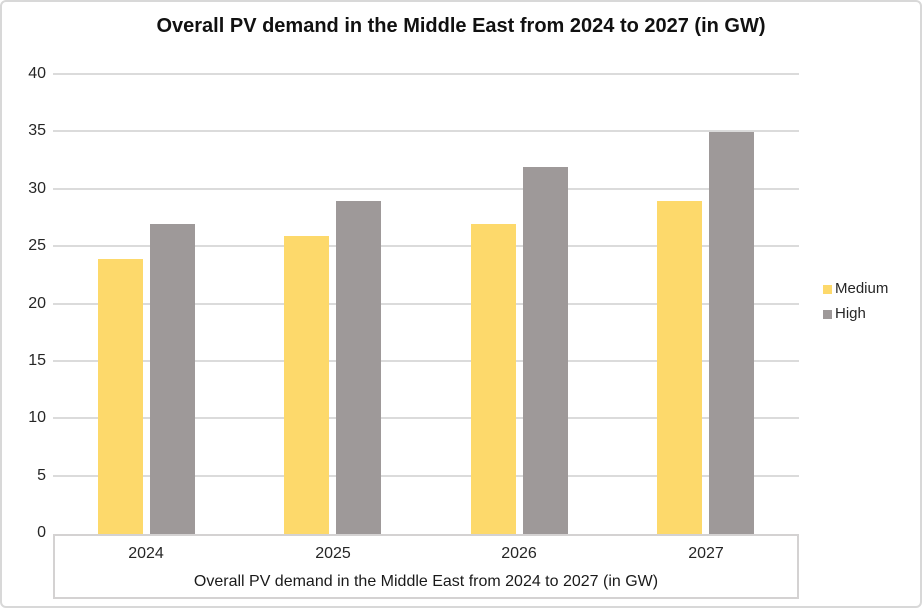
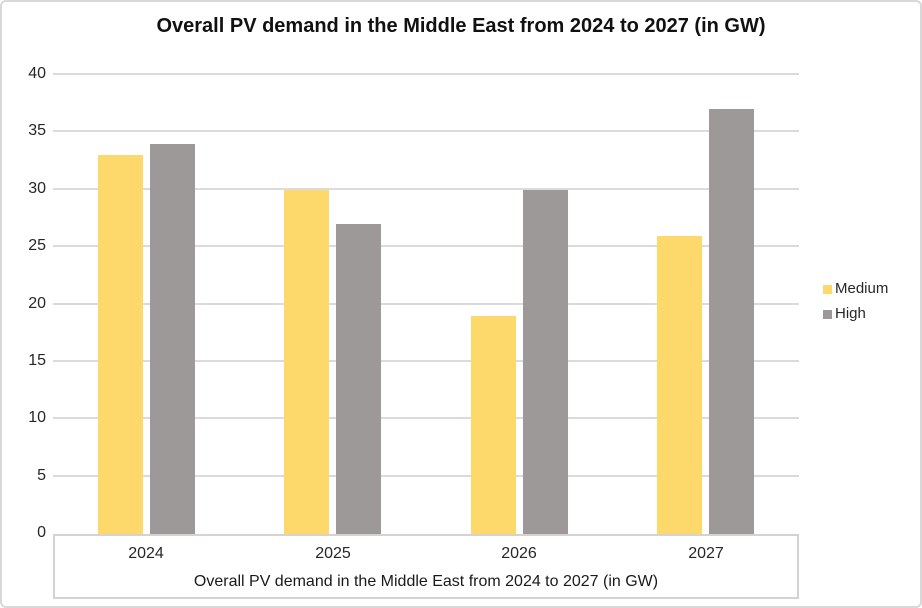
Medium/2024: 24 -> 33
High/2024: 27 -> 34
Medium/2025: 26 -> 30
High/2025: 29 -> 27
Medium/2026: 27 -> 19
High/2026: 32 -> 30
Medium/2027: 29 -> 26
High/2027: 35 -> 37
